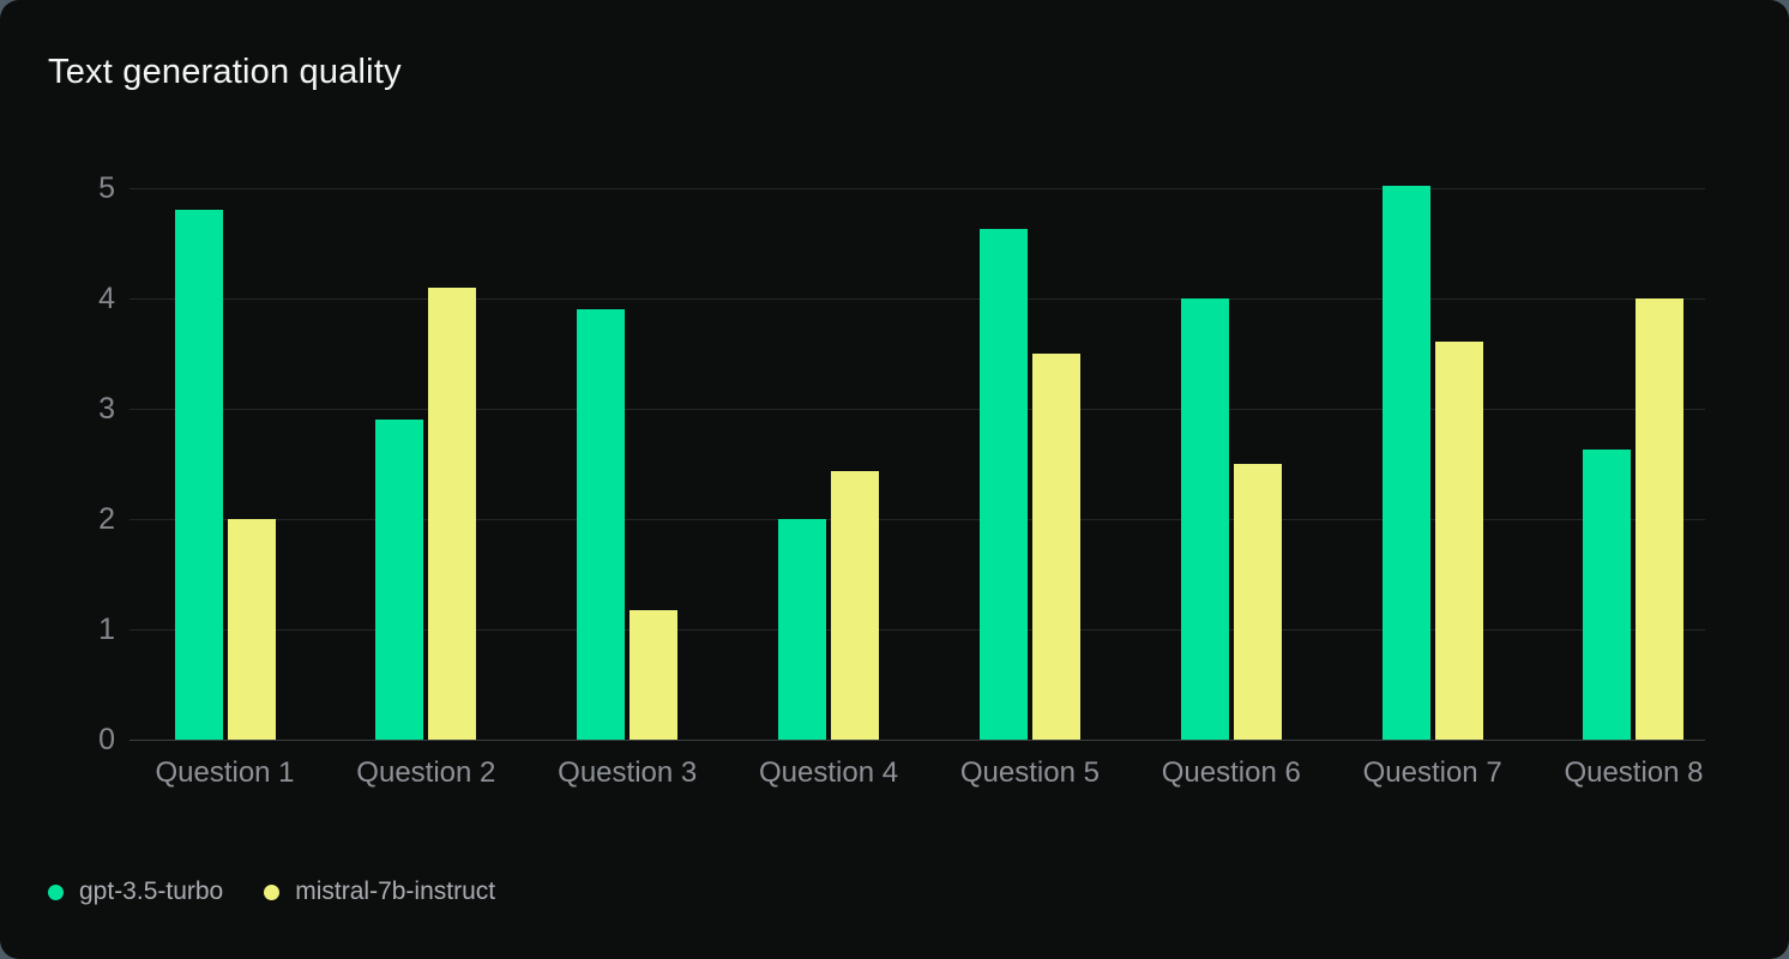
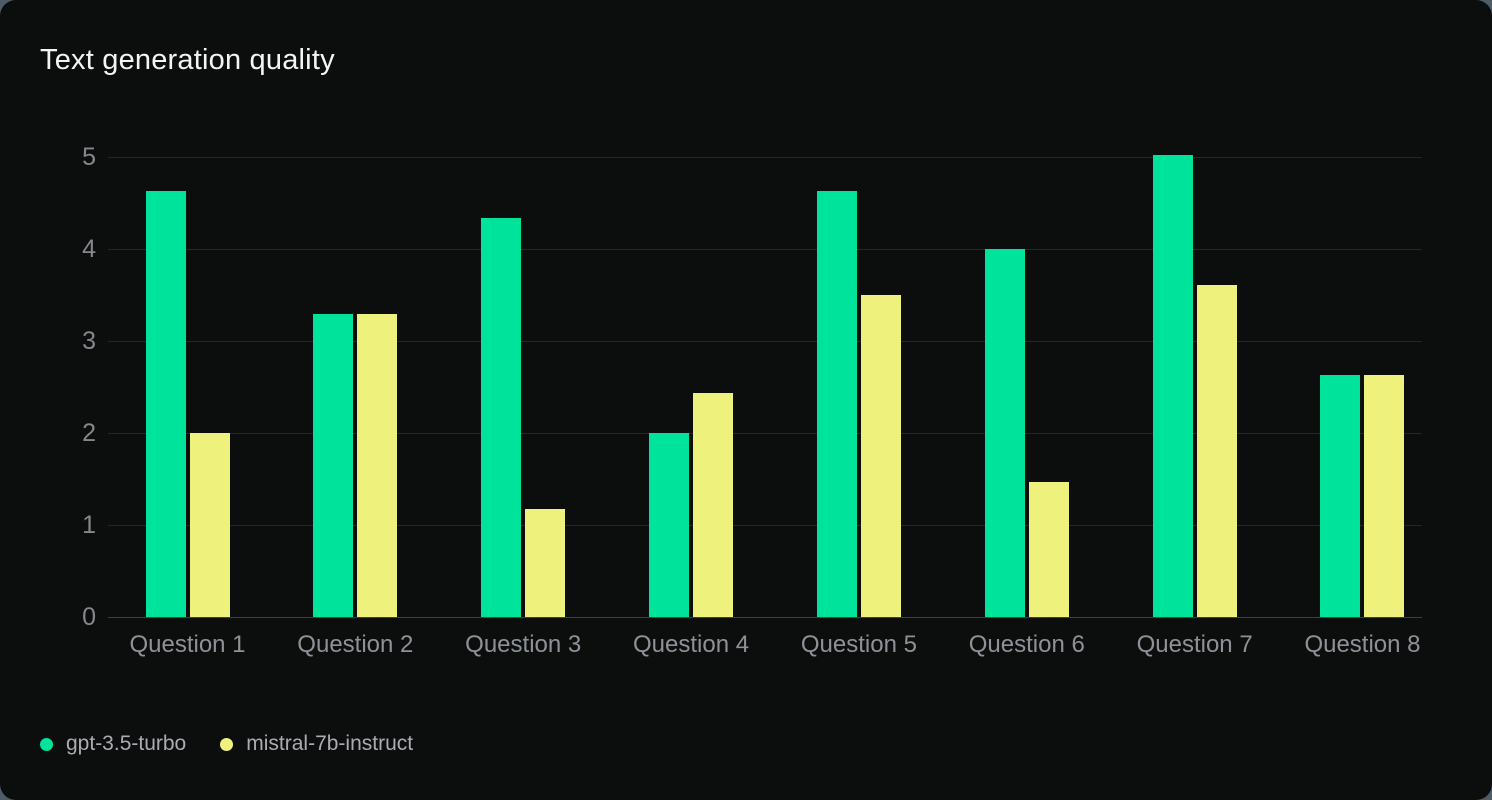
gpt-3.5-turbo/Question 1: 4.8 -> 4.6
gpt-3.5-turbo/Question 2: 2.9 -> 3.3
mistral-7b-instruct/Question 2: 4.1 -> 3.3
gpt-3.5-turbo/Question 3: 3.9 -> 4.3
mistral-7b-instruct/Question 6: 2.5 -> 1.5
mistral-7b-instruct/Question 8: 4.0 -> 2.6
